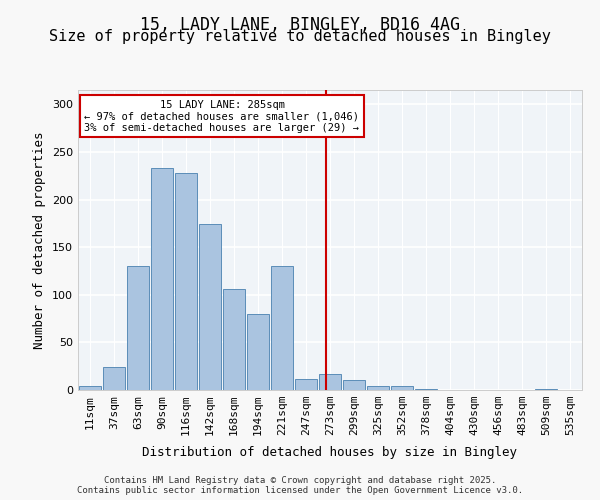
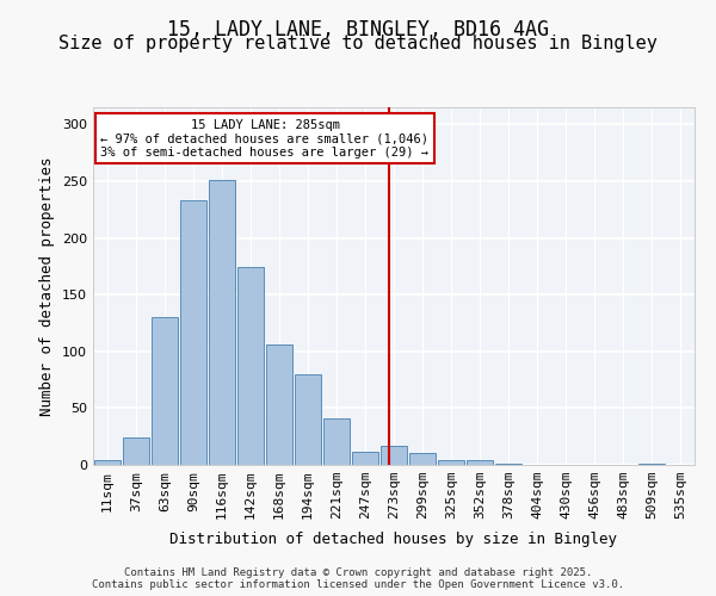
116sqm: 228 -> 251
221sqm: 130 -> 41
